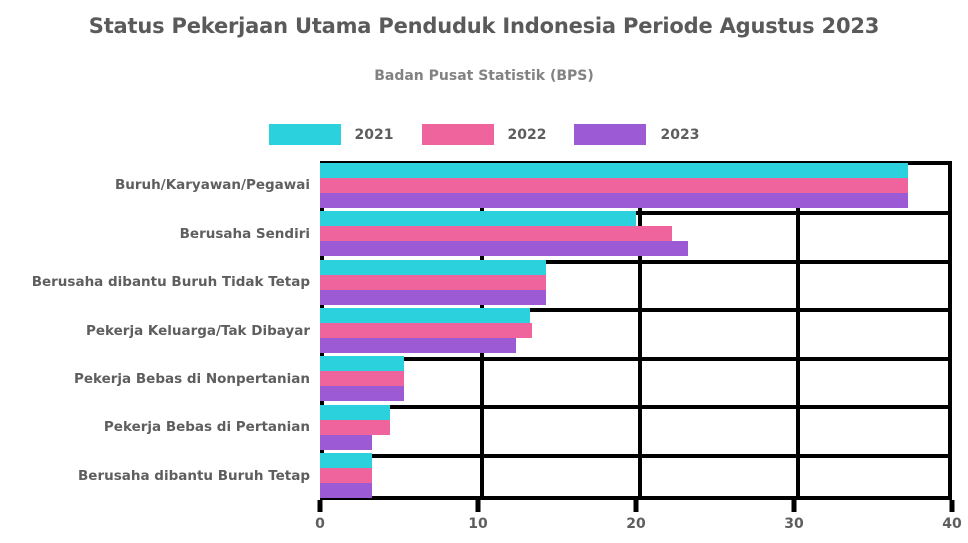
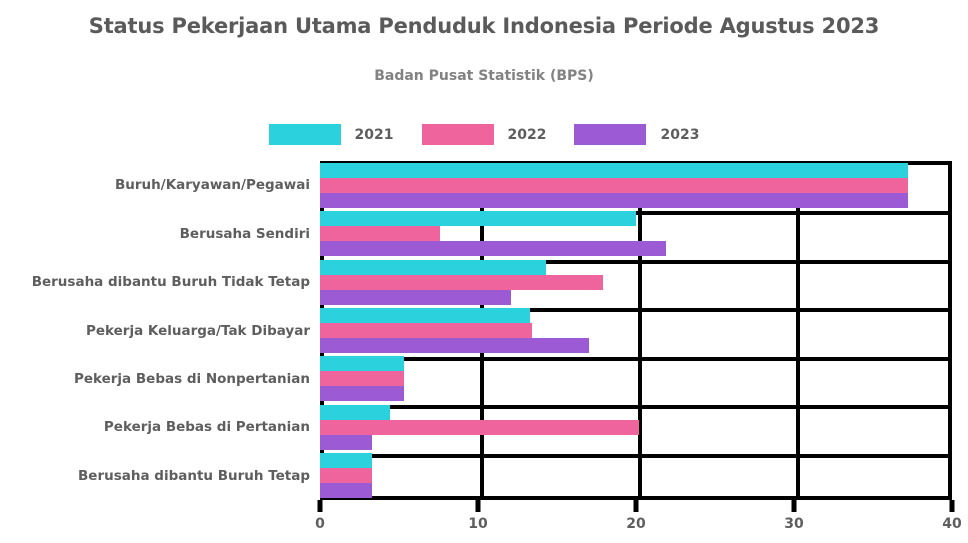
2022/Berusaha Sendiri: 22.3 -> 7.6
2023/Berusaha Sendiri: 23.3 -> 21.9
2022/Berusaha dibantu Buruh Tidak Tetap: 14.3 -> 17.9
2023/Berusaha dibantu Buruh Tidak Tetap: 14.3 -> 12.1
2023/Pekerja Keluarga/Tak Dibayar: 12.4 -> 17.0
2022/Pekerja Bebas di Pertanian: 4.4 -> 20.2
